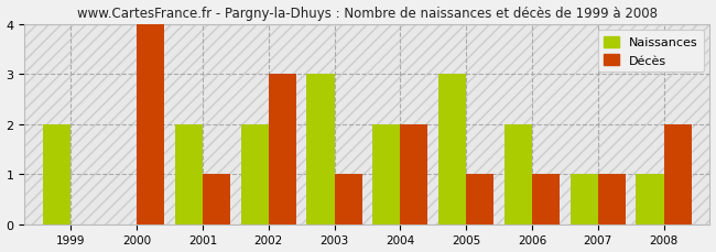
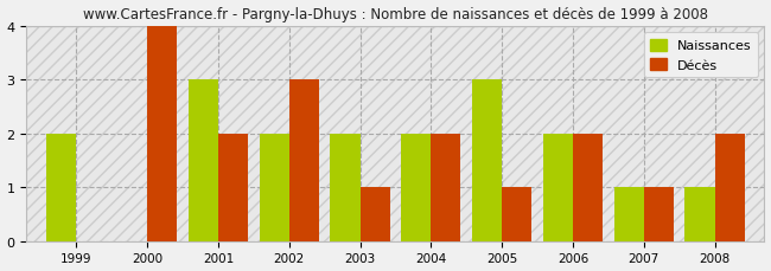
Naissances/2001: 2 -> 3
Décès/2001: 1 -> 2
Naissances/2003: 3 -> 2
Décès/2006: 1 -> 2
